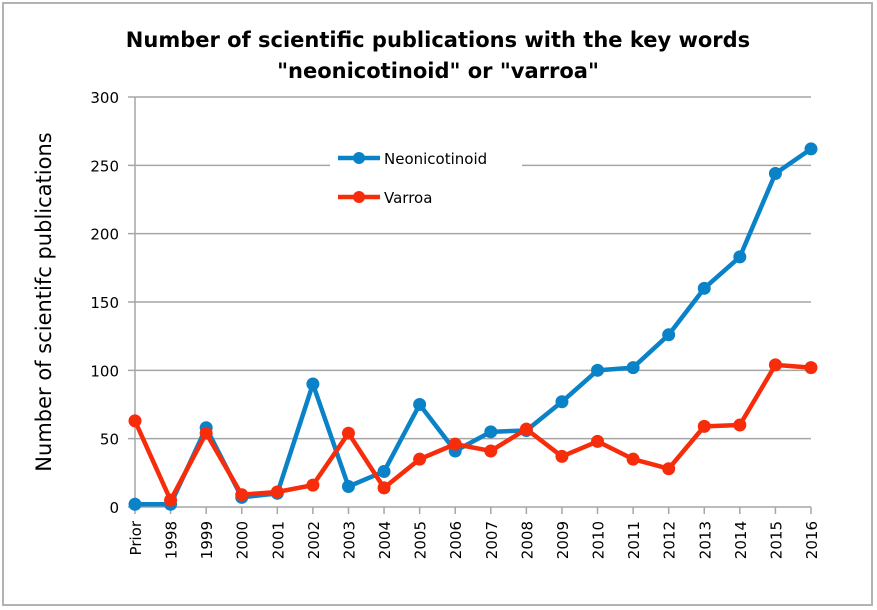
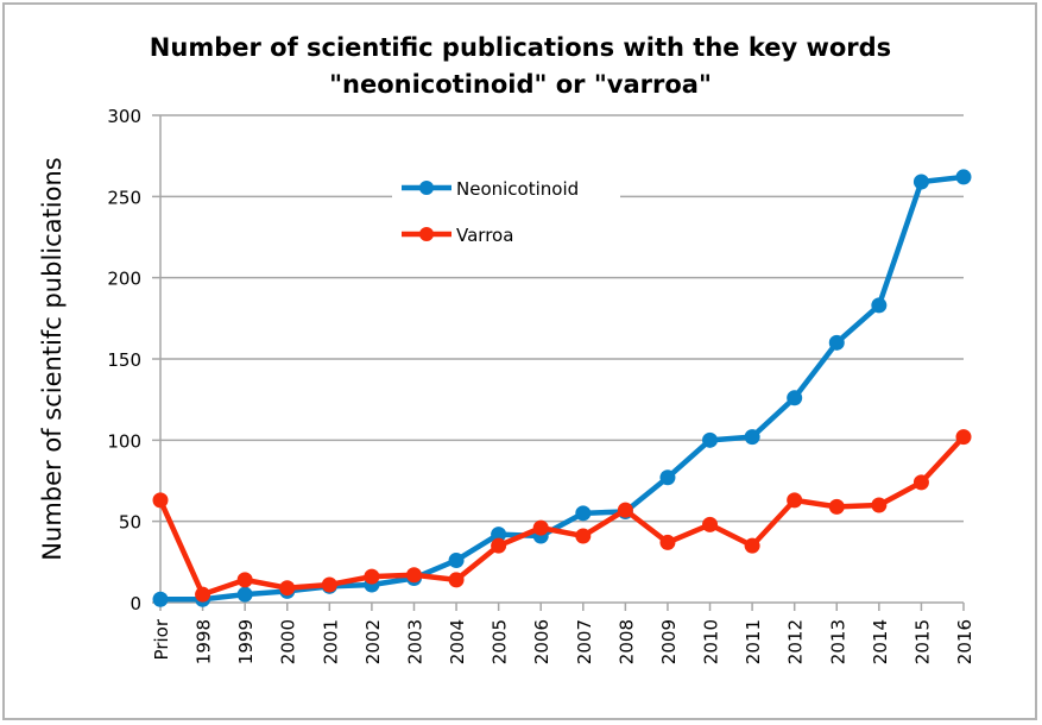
Neonicotinoid/1999: 58 -> 5
Varroa/1999: 54 -> 14
Neonicotinoid/2002: 90 -> 11
Varroa/2003: 54 -> 17
Neonicotinoid/2005: 75 -> 42
Varroa/2012: 28 -> 63
Neonicotinoid/2015: 244 -> 259
Varroa/2015: 104 -> 74
